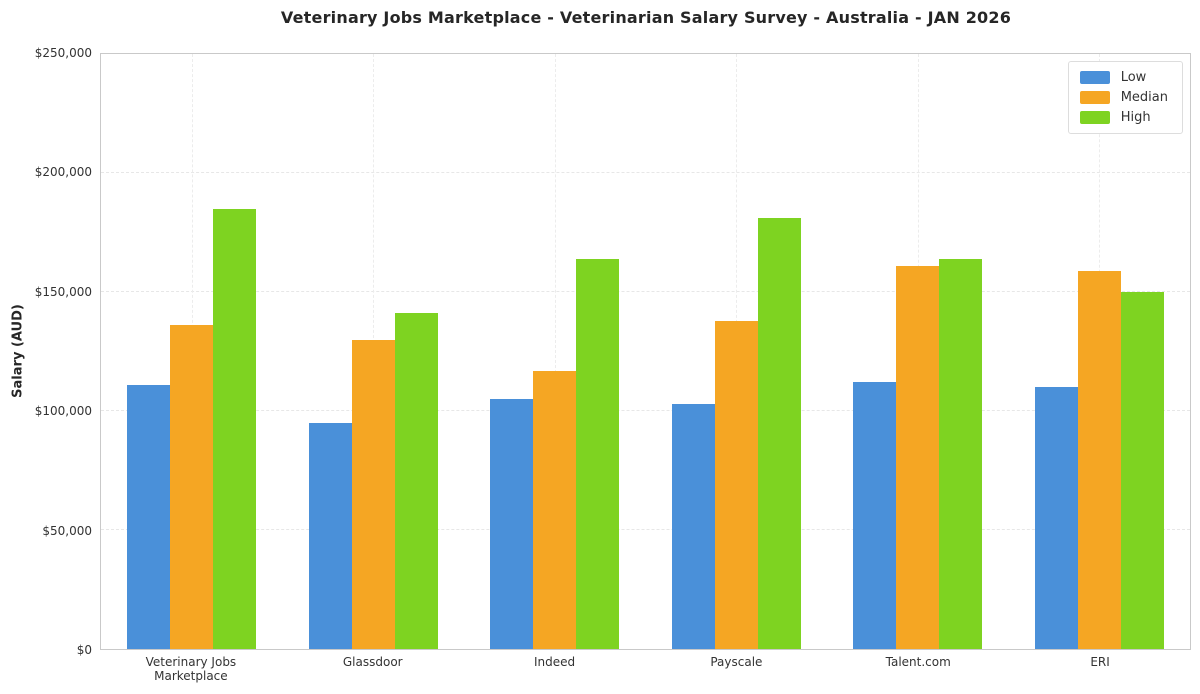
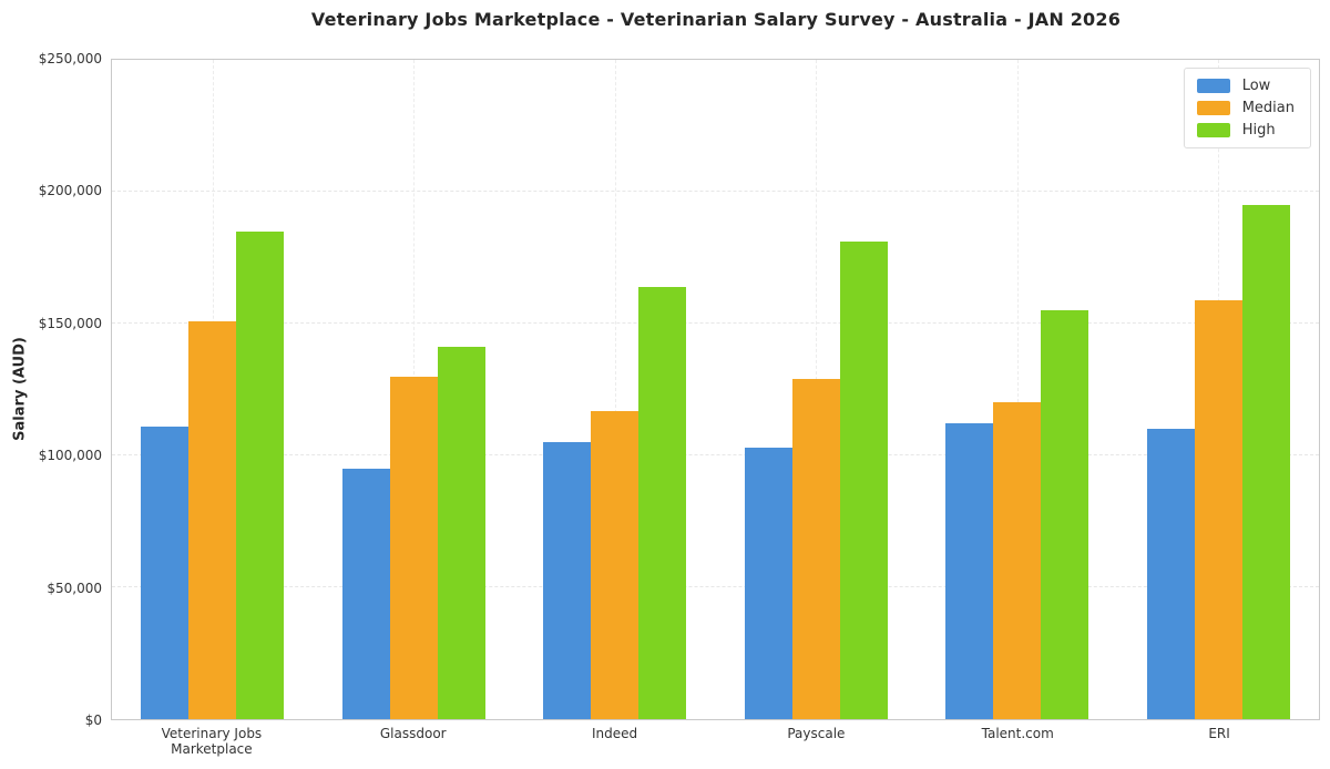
Median/Veterinary Jobs Marketplace: $136000 -> $151000
Median/Payscale: $138000 -> $129000
Median/Talent.com: $161000 -> $120000
High/Talent.com: $164000 -> $155000
High/ERI: $150000 -> $195000
